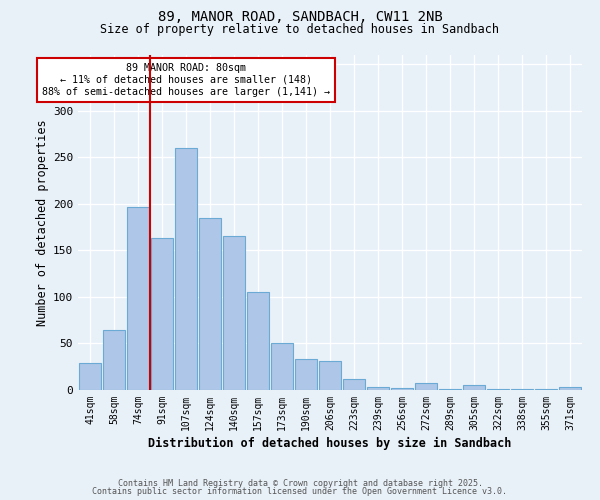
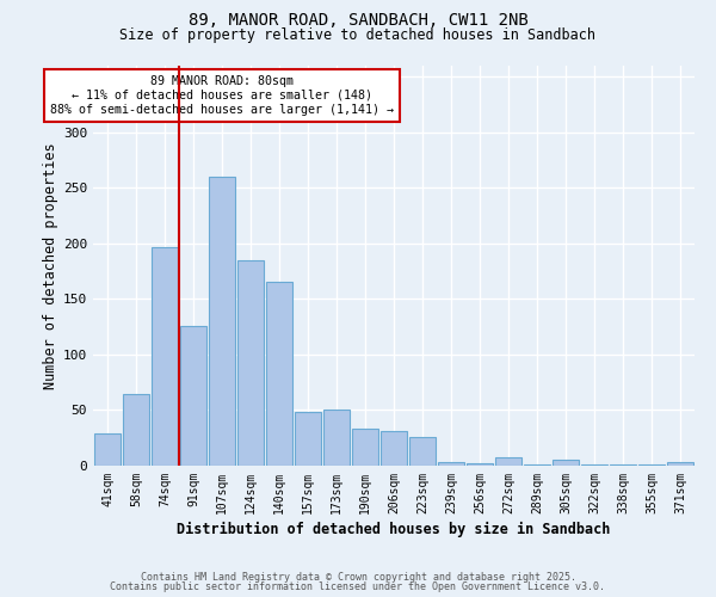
91sqm: 163 -> 126
157sqm: 105 -> 48
223sqm: 12 -> 26
